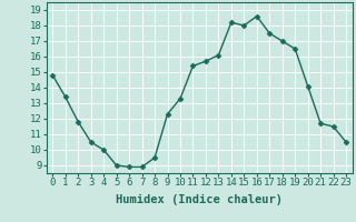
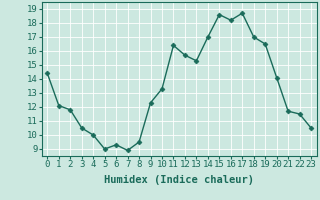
0: 14.8 -> 14.4
1: 13.4 -> 12.1
6: 8.9 -> 9.3
11: 15.4 -> 16.4
13: 16.1 -> 15.3
14: 18.2 -> 17.0
15: 18.0 -> 18.6
16: 18.6 -> 18.2
17: 17.5 -> 18.7
